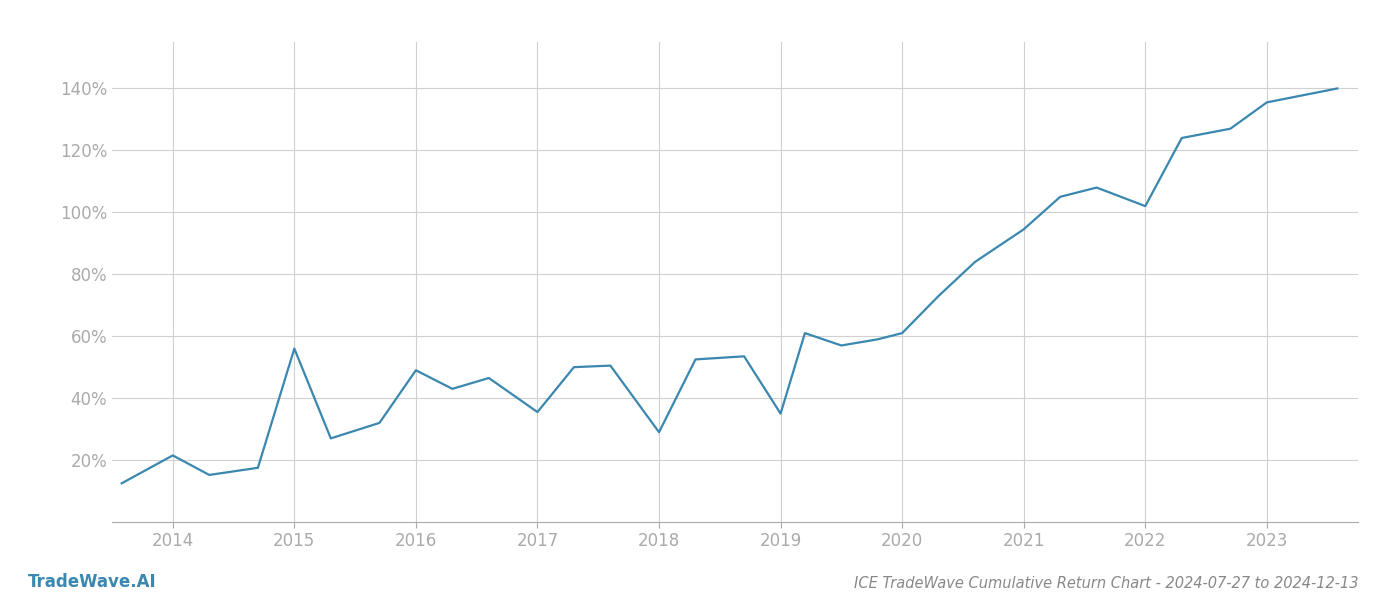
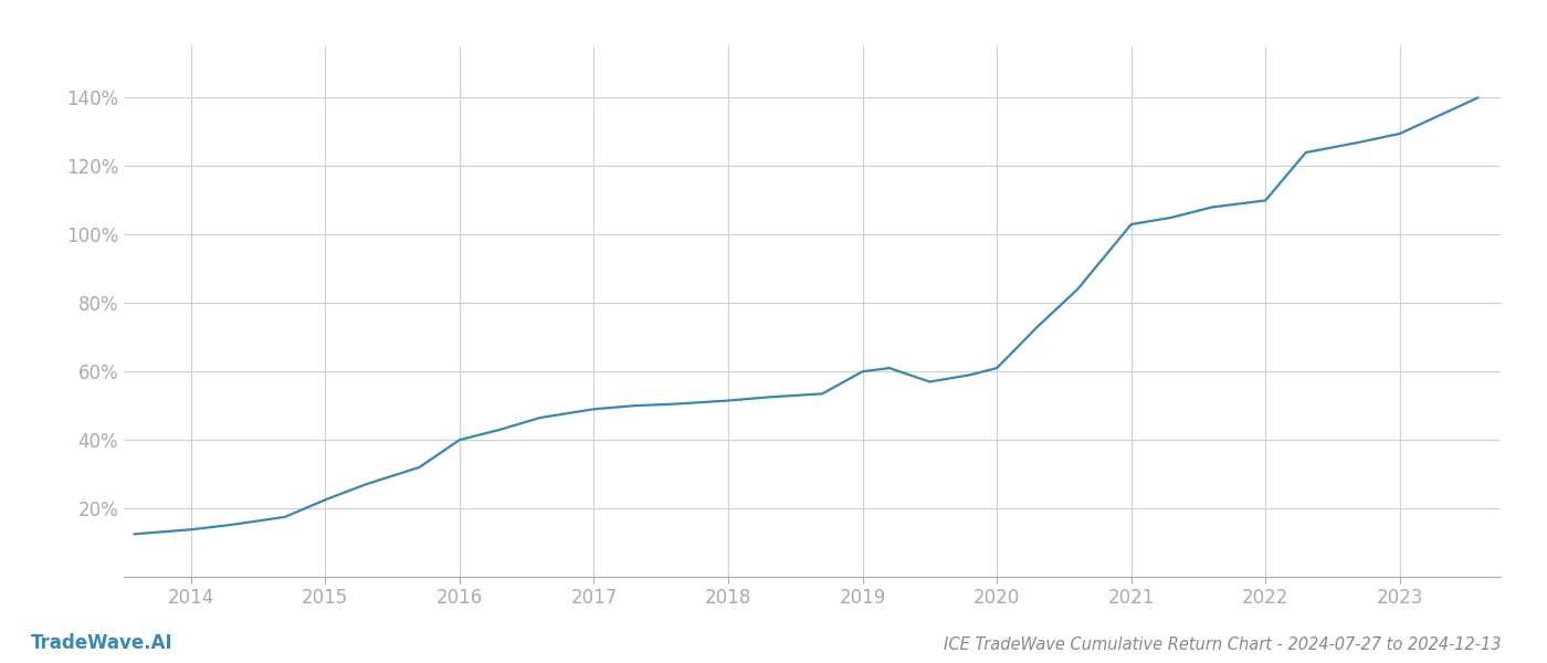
2014: 21.5% -> 13.8%
2015: 56.0% -> 22.5%
2016: 49.0% -> 40.0%
2017: 35.5% -> 49.0%
2018: 29.0% -> 51.5%
2019: 35.0% -> 60.0%
2021: 94.5% -> 103.0%
2022: 102.0% -> 110.0%
2023: 135.5% -> 129.5%
